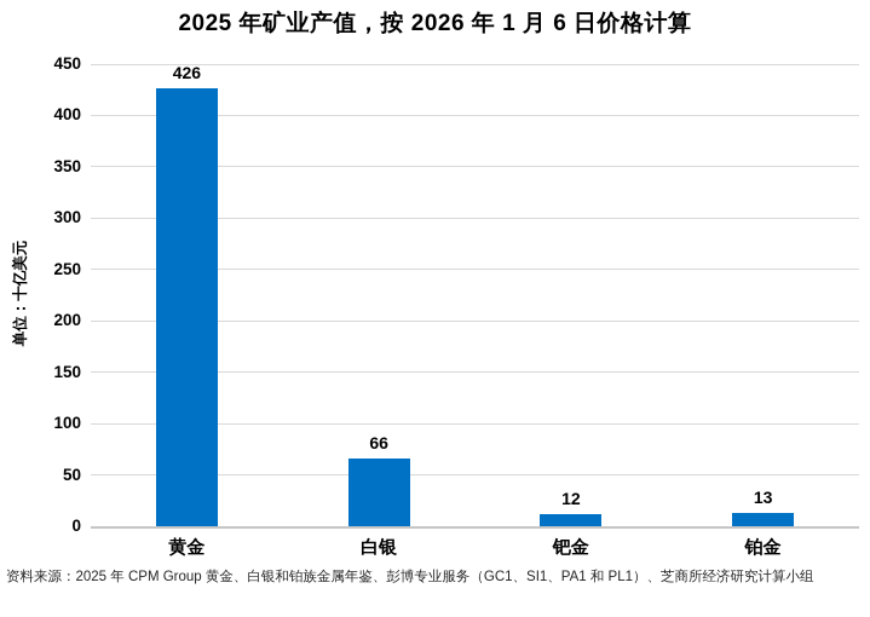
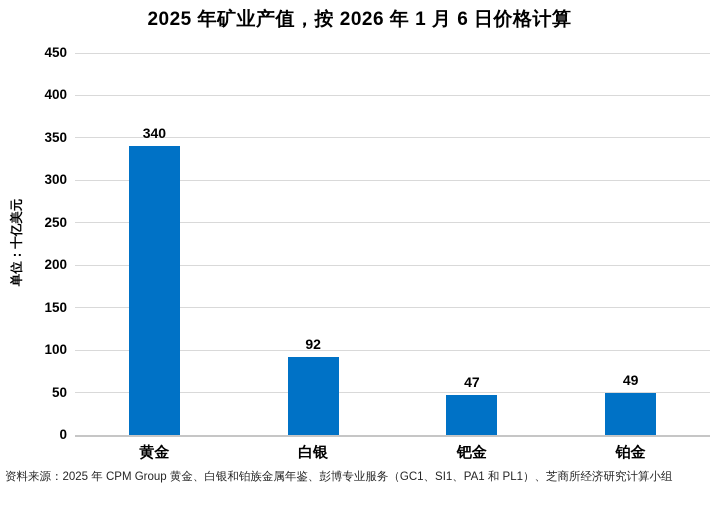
黄金: 426 -> 340
白银: 66 -> 92
钯金: 12 -> 47
铂金: 13 -> 49
